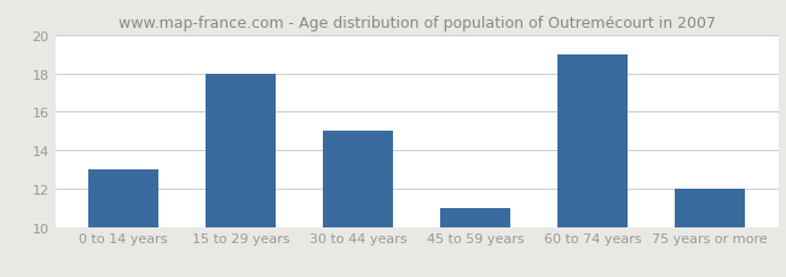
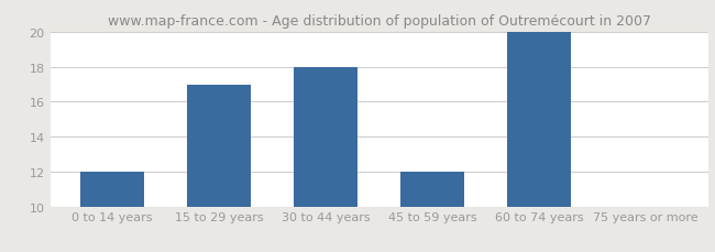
0 to 14 years: 13 -> 12
15 to 29 years: 18 -> 17
30 to 44 years: 15 -> 18
45 to 59 years: 11 -> 12
60 to 74 years: 19 -> 20
75 years or more: 12 -> 10
